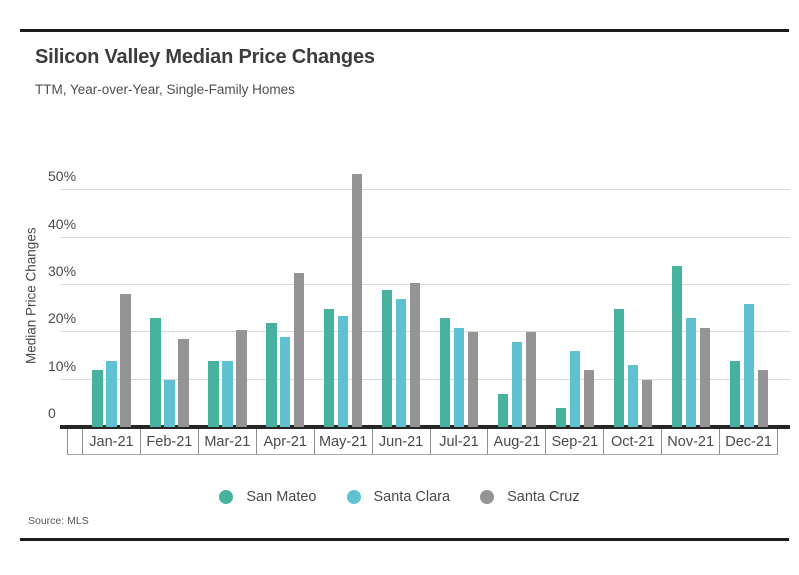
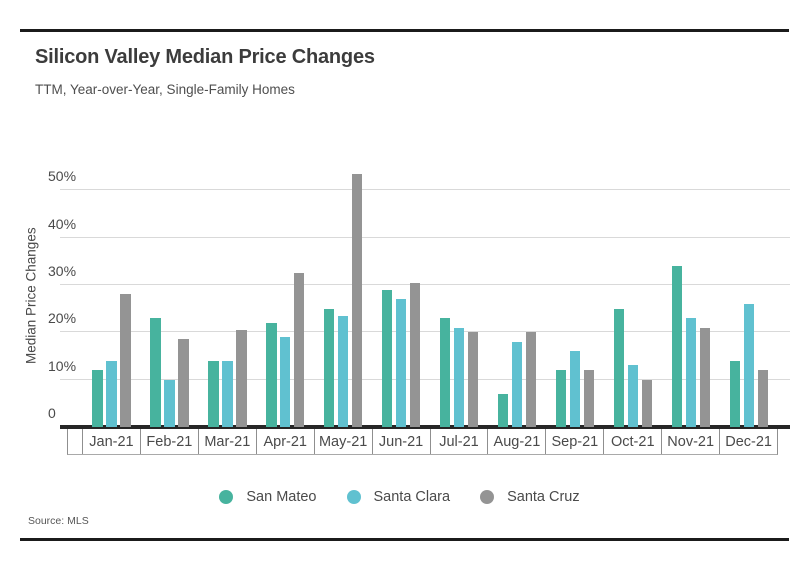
San Mateo/Sep-21: 4% -> 12%
